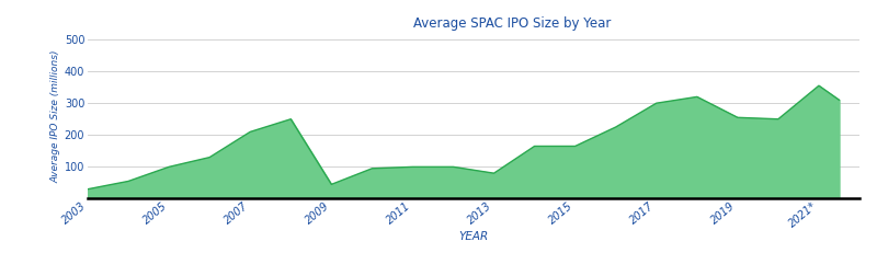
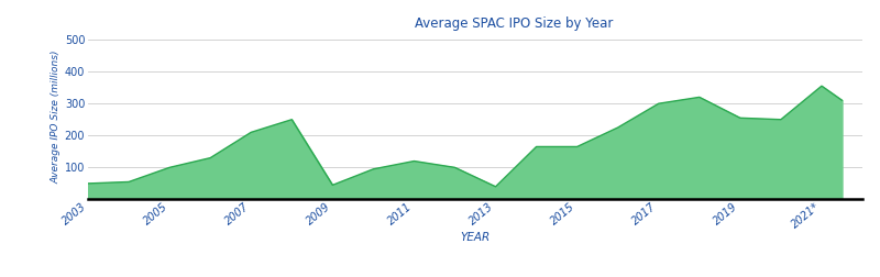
2003: 30 -> 50
2011: 100 -> 120
2013: 80 -> 40
